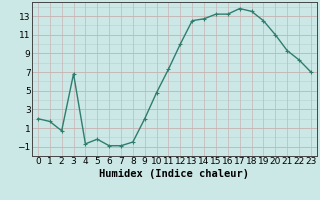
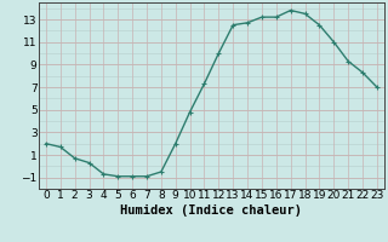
3: 6.8 -> 0.3
5: -0.2 -> -0.9
